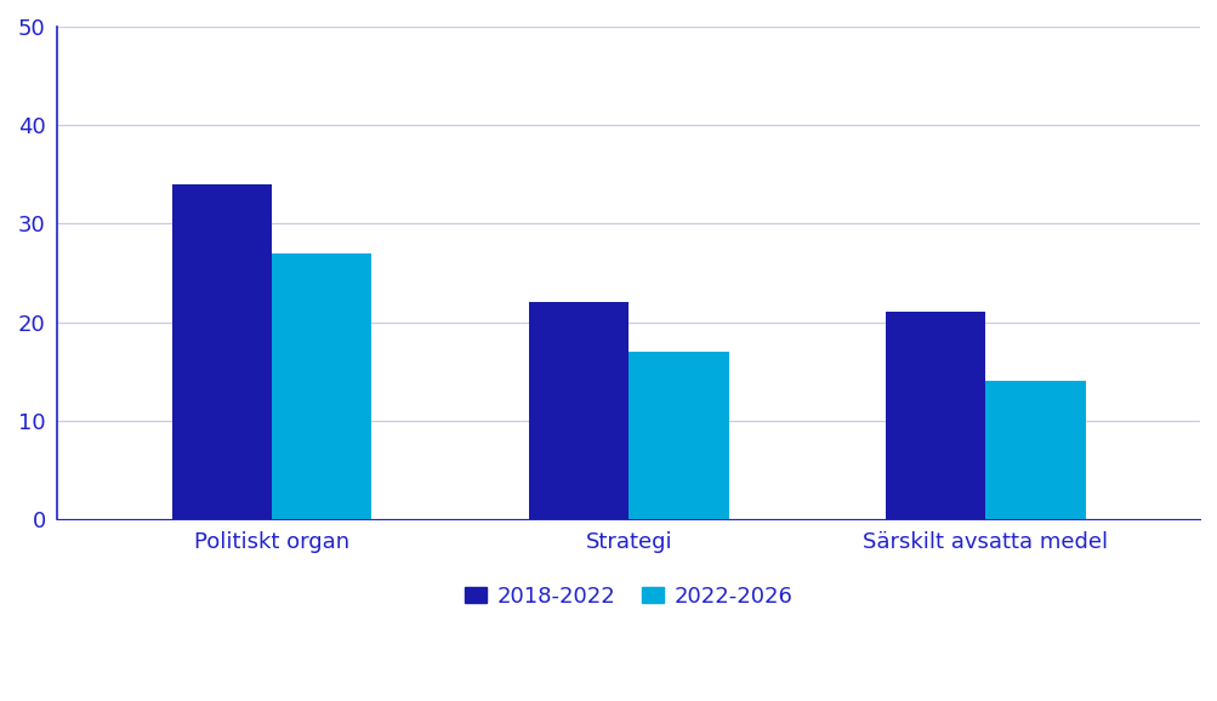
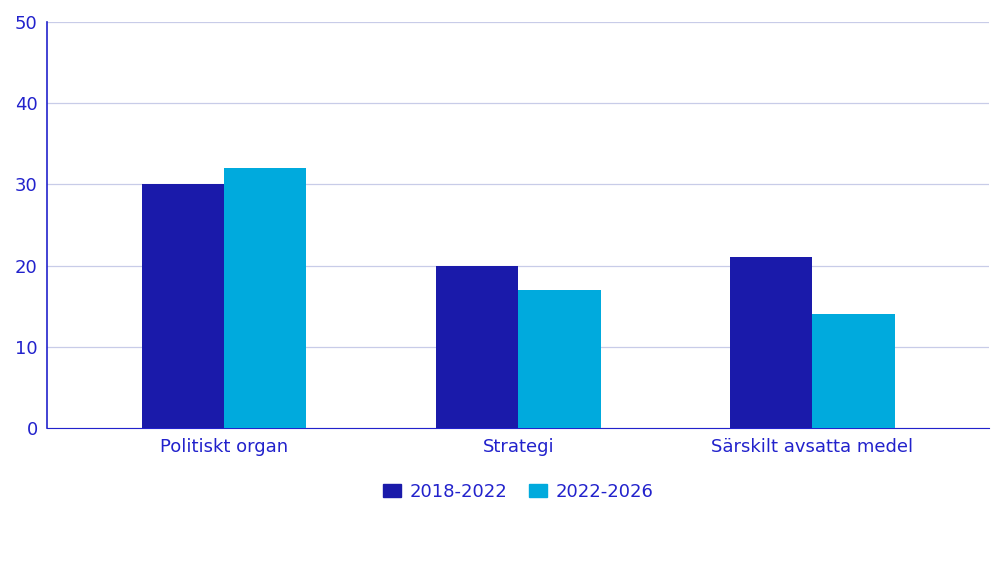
2018-2022/Politiskt organ: 34 -> 30
2022-2026/Politiskt organ: 27 -> 32
2018-2022/Strategi: 22 -> 20
